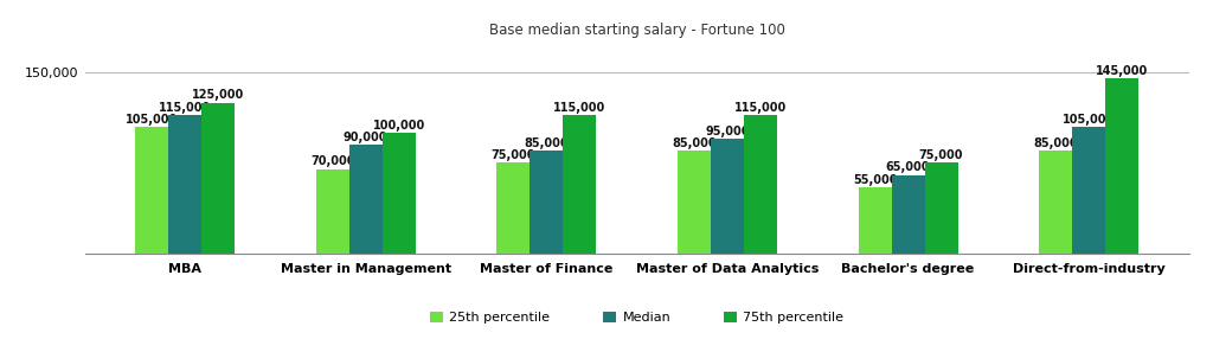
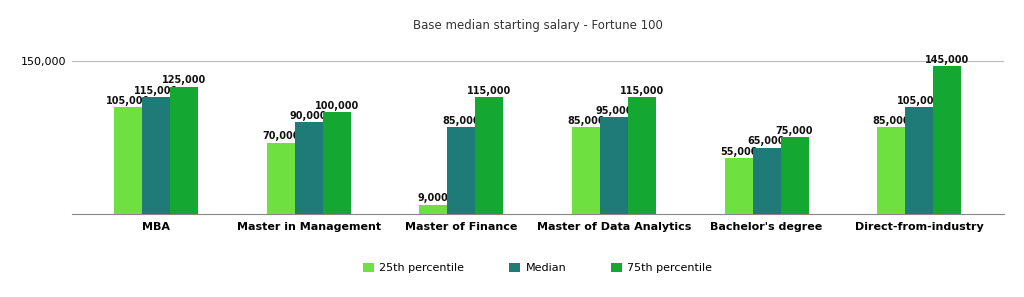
25th percentile/Master of Finance: 75,000 -> 9,000
